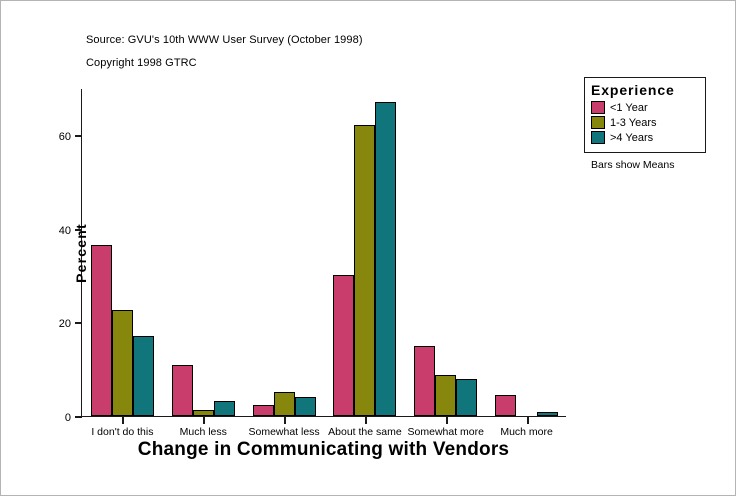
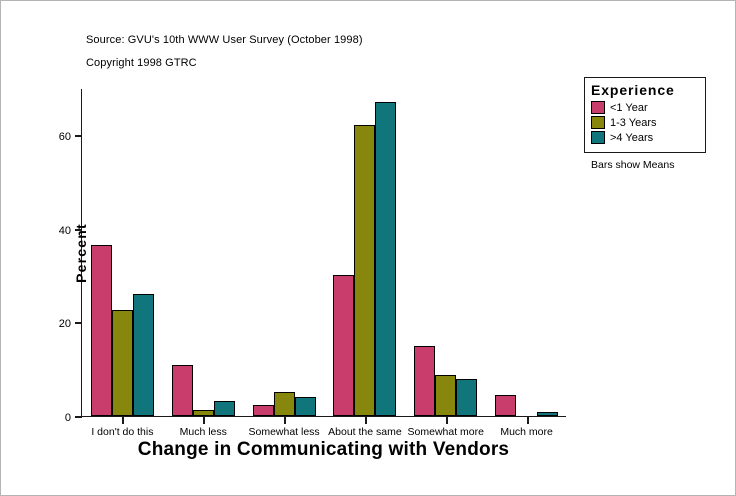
>4 Years/I don't do this: 17 -> 26
